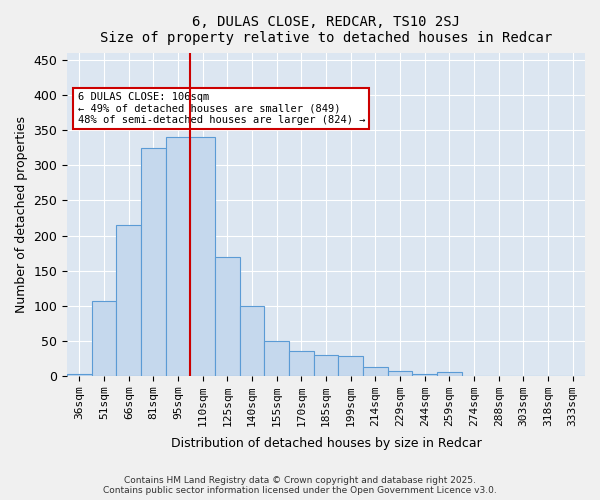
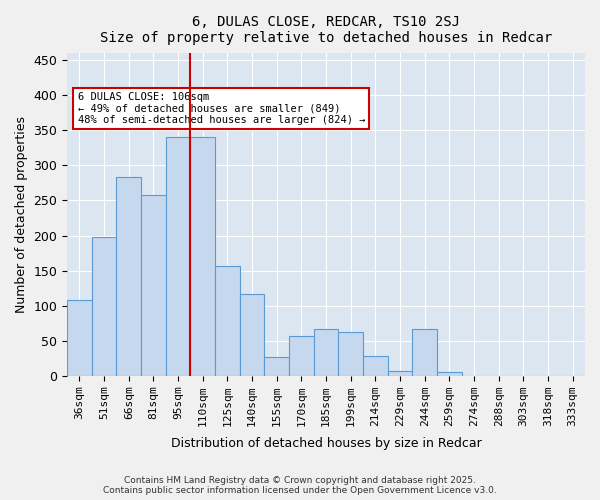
36sqm: 3 -> 108
51sqm: 107 -> 198
66sqm: 215 -> 284
81sqm: 325 -> 258
125sqm: 170 -> 156
140sqm: 100 -> 116
155sqm: 50 -> 26
170sqm: 35 -> 56
185sqm: 30 -> 66
199sqm: 28 -> 62
214sqm: 13 -> 28
244sqm: 2 -> 66
